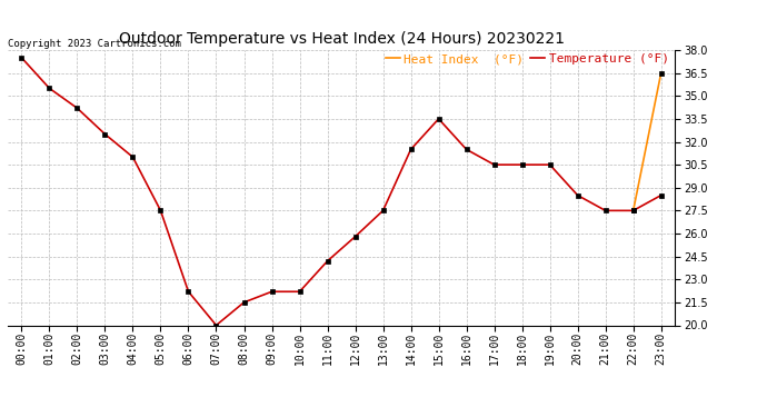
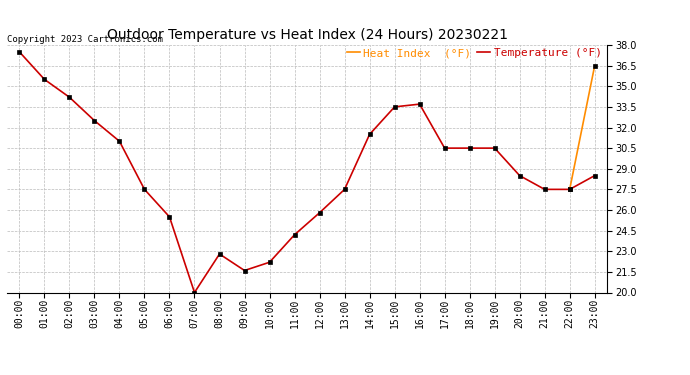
06:00: 22.2 -> 25.5
08:00: 21.5 -> 22.8
09:00: 22.2 -> 21.6
16:00: 31.5 -> 33.7
